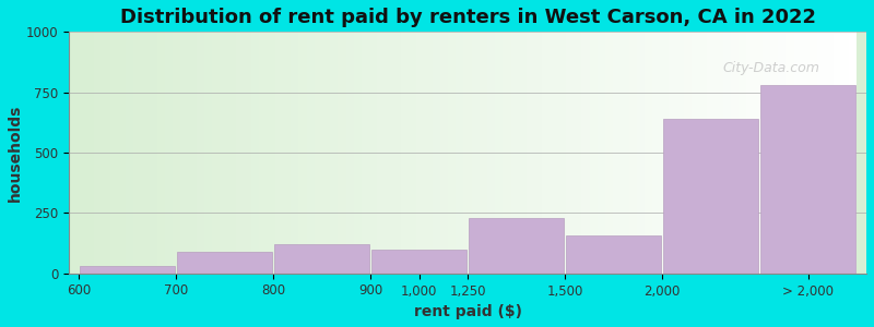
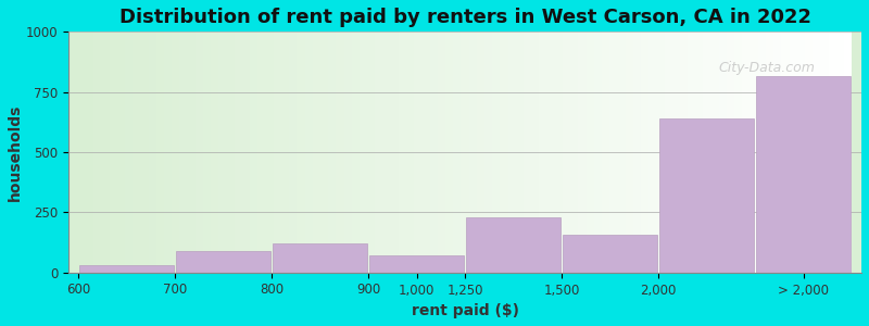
1,000: 100 -> 70
> 2,000: 780 -> 815
